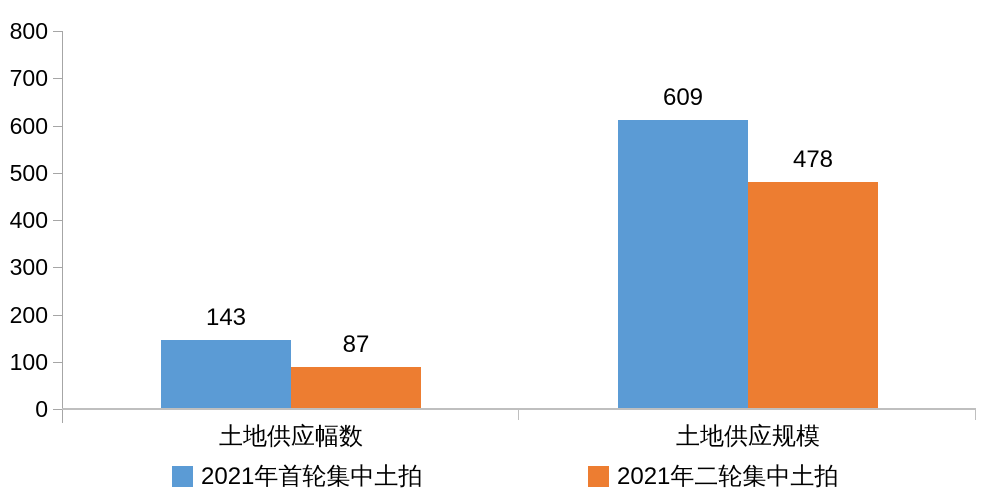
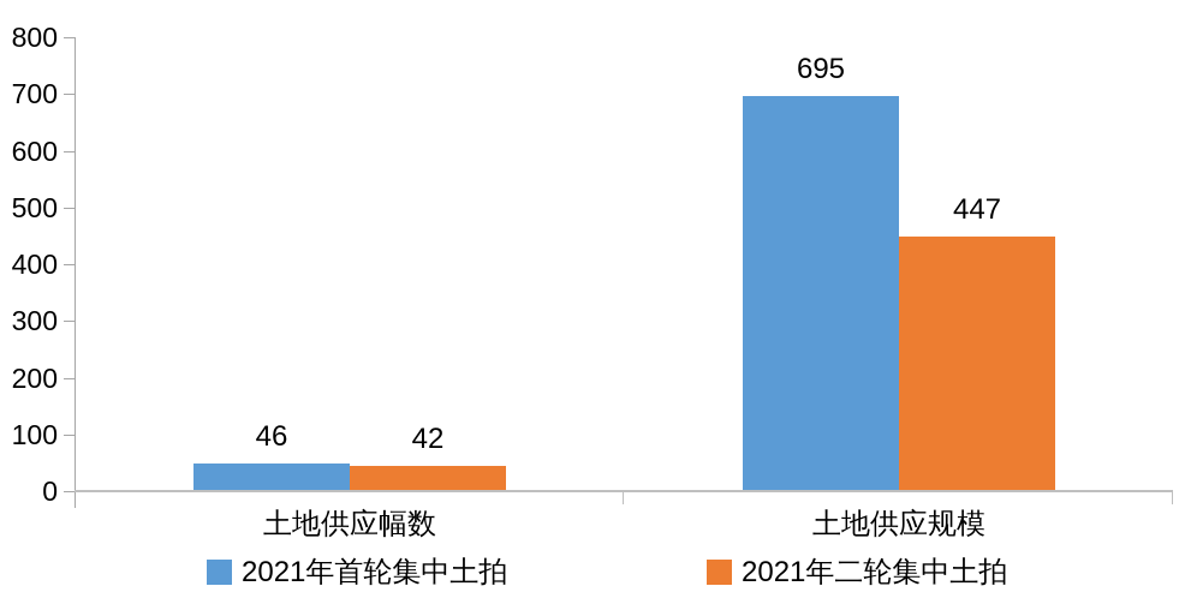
2021年首轮集中土拍/土地供应幅数: 143 -> 46
2021年二轮集中土拍/土地供应幅数: 87 -> 42
2021年首轮集中土拍/土地供应规模: 609 -> 695
2021年二轮集中土拍/土地供应规模: 478 -> 447
